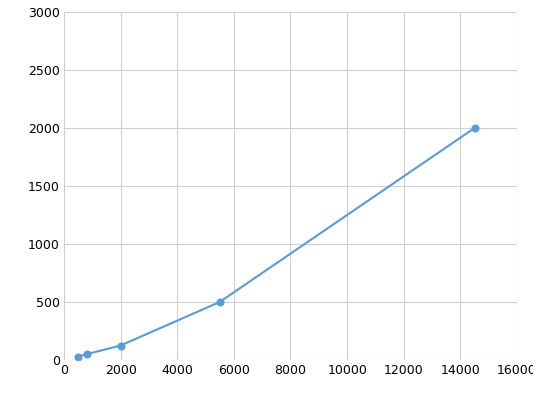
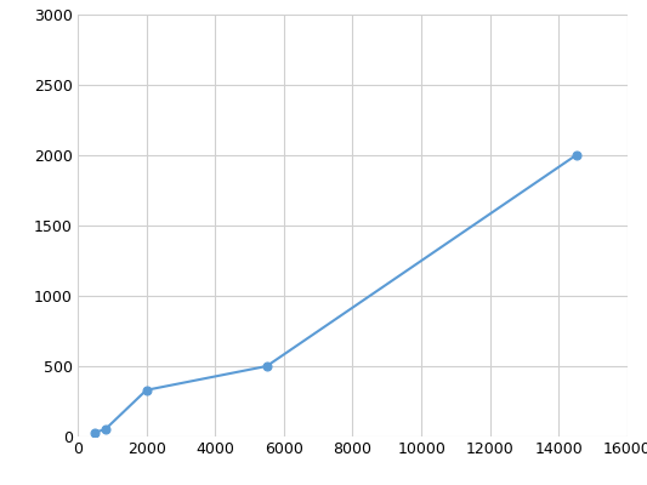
2000: 120 -> 330
